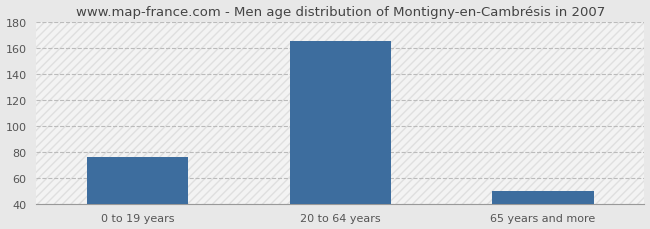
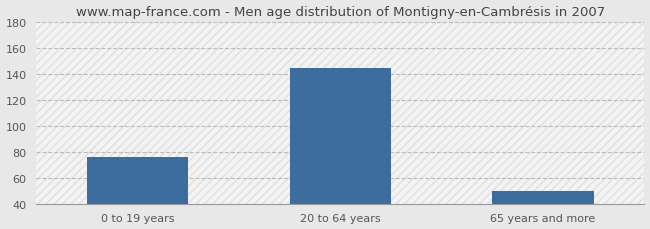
20 to 64 years: 165 -> 144
